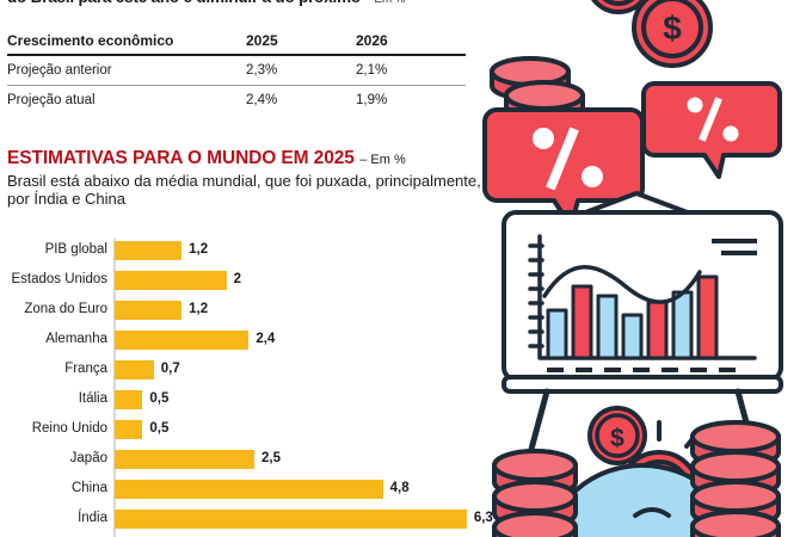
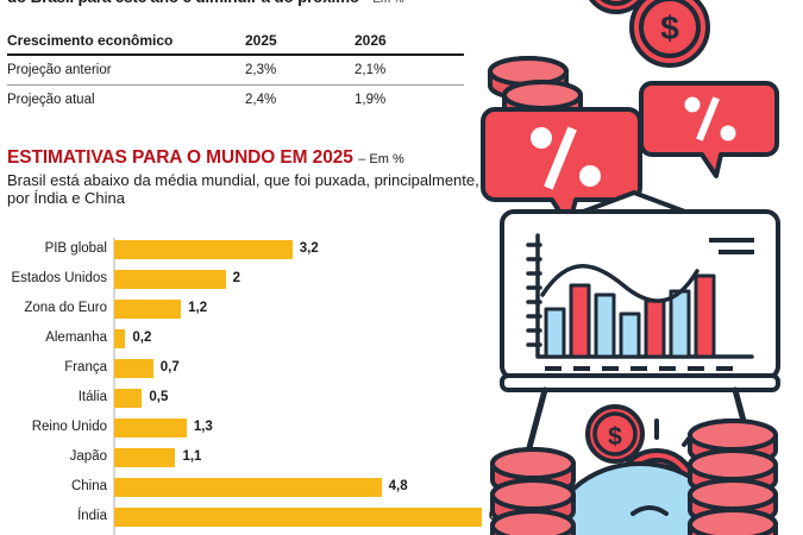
PIB global: 1,2 -> 3,2
Alemanha: 2,4 -> 0,2
Reino Unido: 0,5 -> 1,3
Japão: 2,5 -> 1,1
Índia: 6,3 -> 6,6
